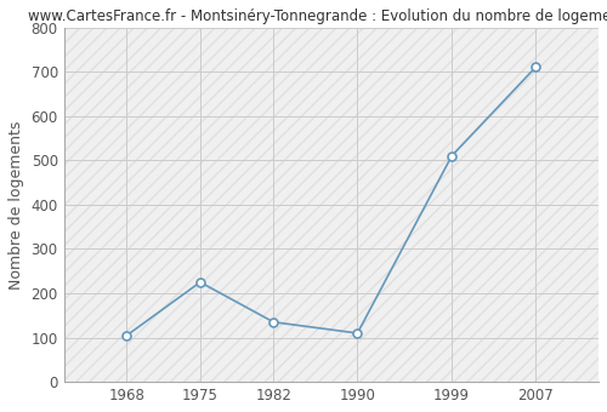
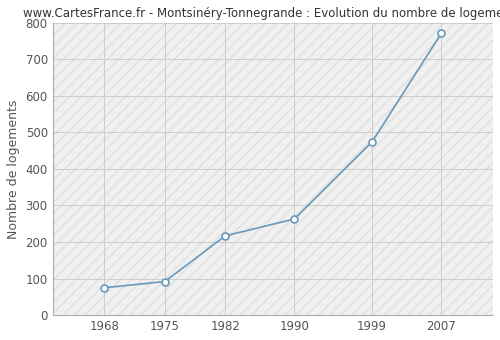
1968: 105 -> 75
1975: 225 -> 92
1982: 135 -> 217
1990: 110 -> 263
1999: 510 -> 474
2007: 710 -> 770
